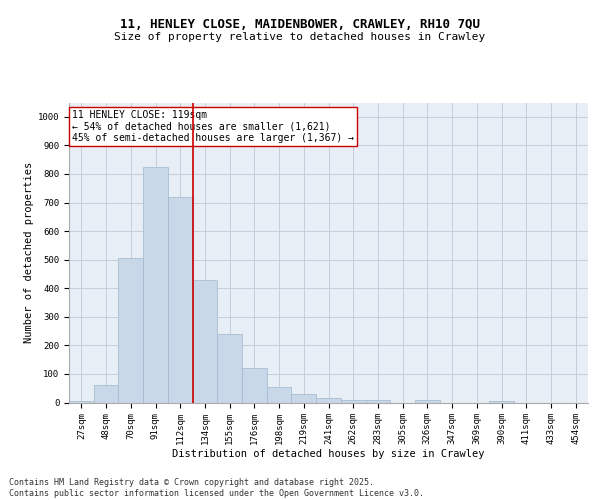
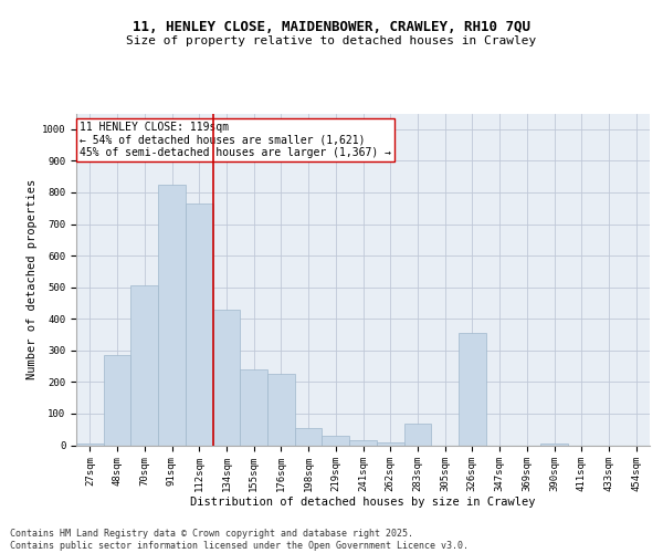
48sqm: 60 -> 285
112sqm: 720 -> 765
176sqm: 120 -> 225
283sqm: 10 -> 70
326sqm: 10 -> 355
